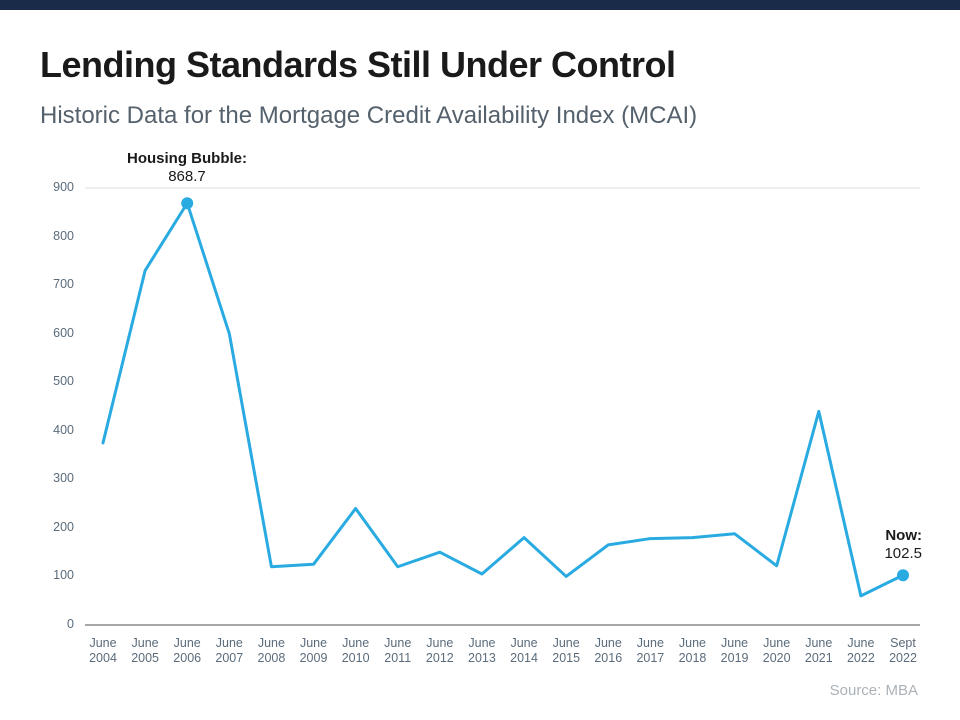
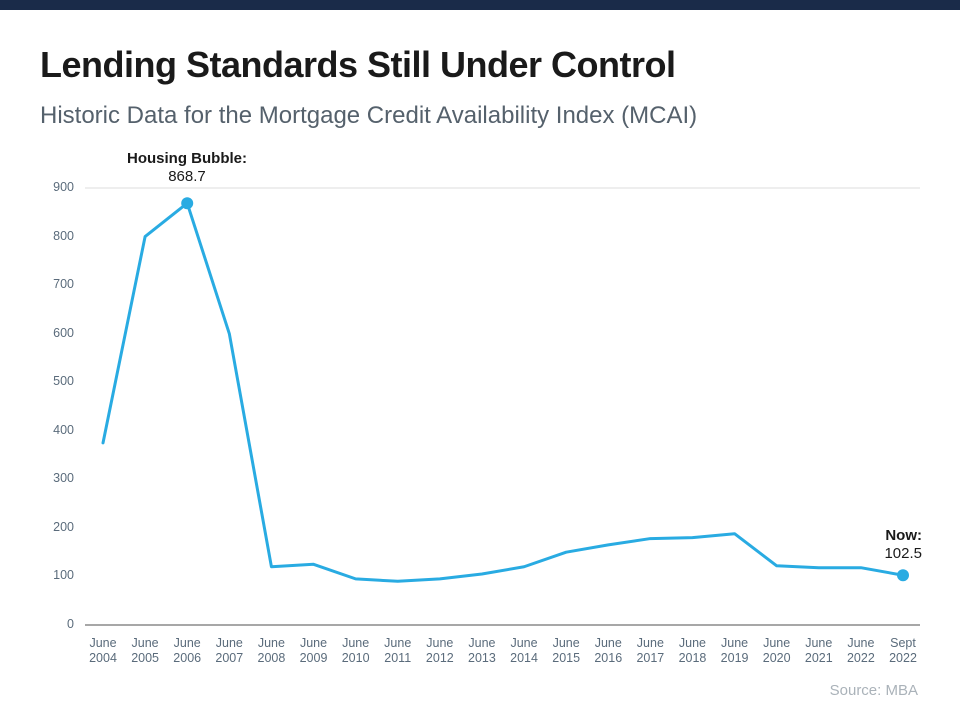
June 2005: 730 -> 800
June 2010: 240 -> 100
June 2011: 120 -> 90
June 2012: 150 -> 100
June 2014: 180 -> 120
June 2015: 100 -> 150
June 2021: 440 -> 120
June 2022: 60 -> 120
